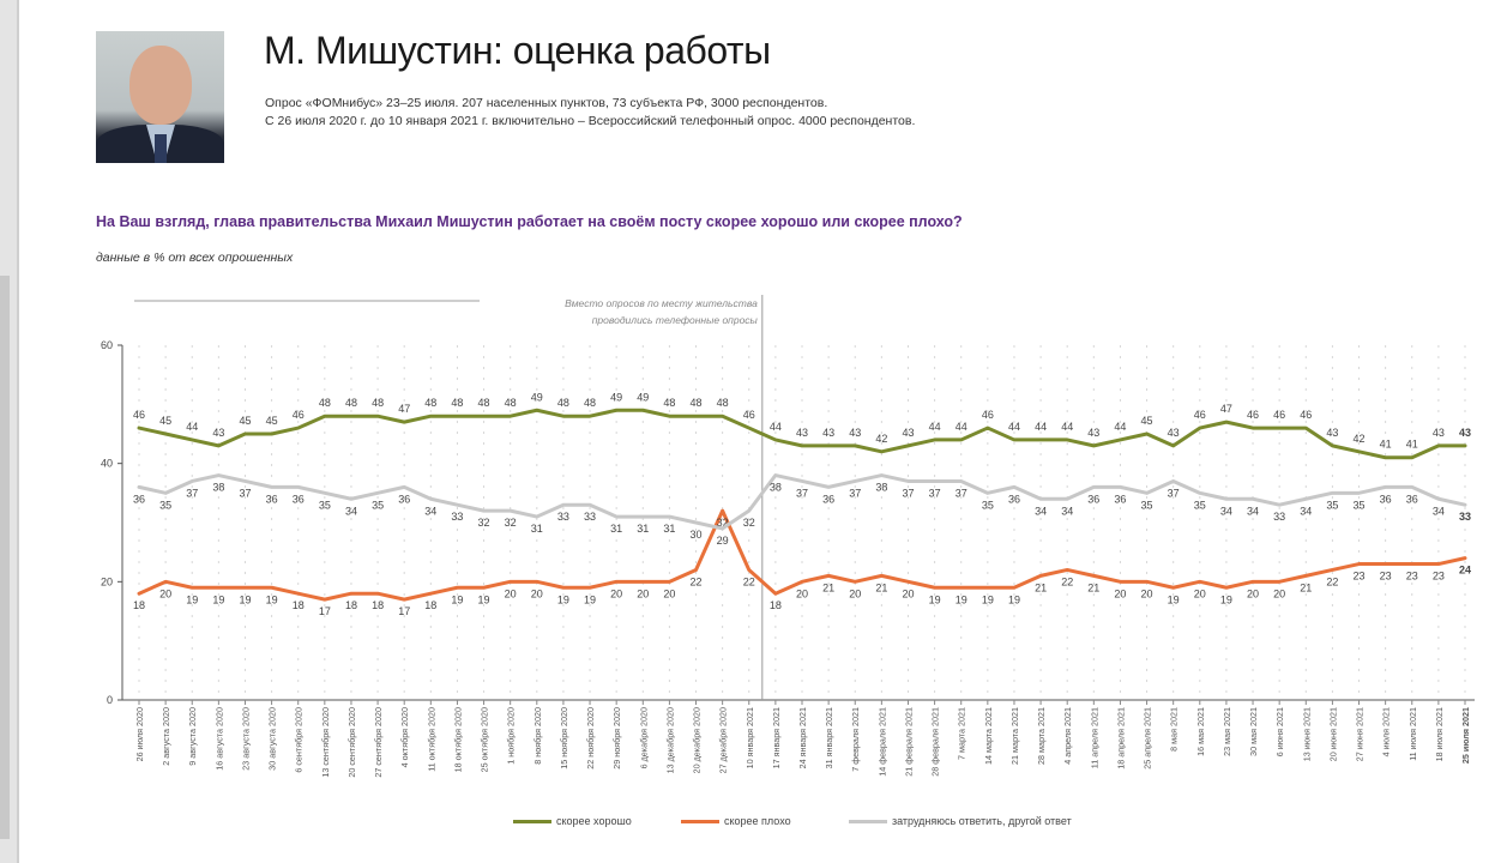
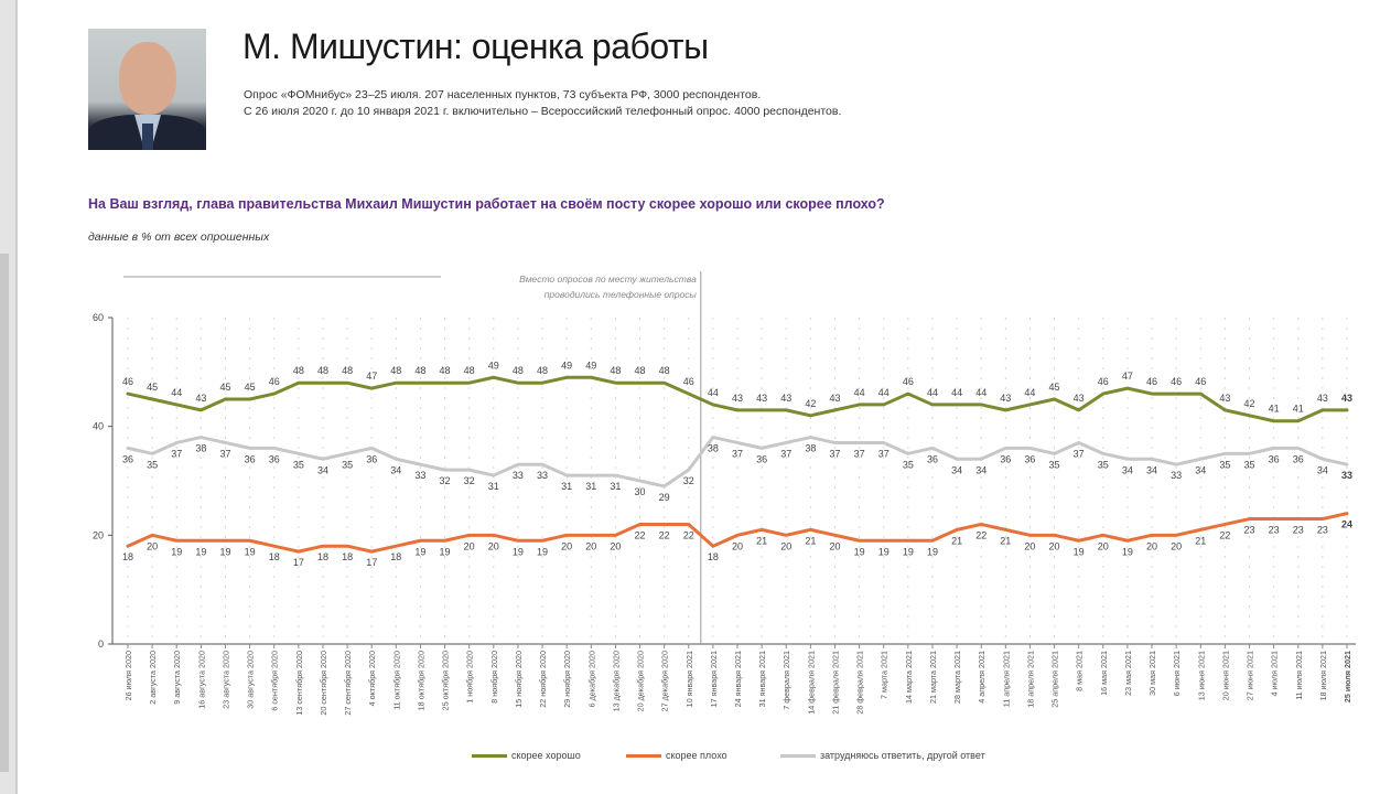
скорее плохо/27 декабря 2020: 32 -> 22
